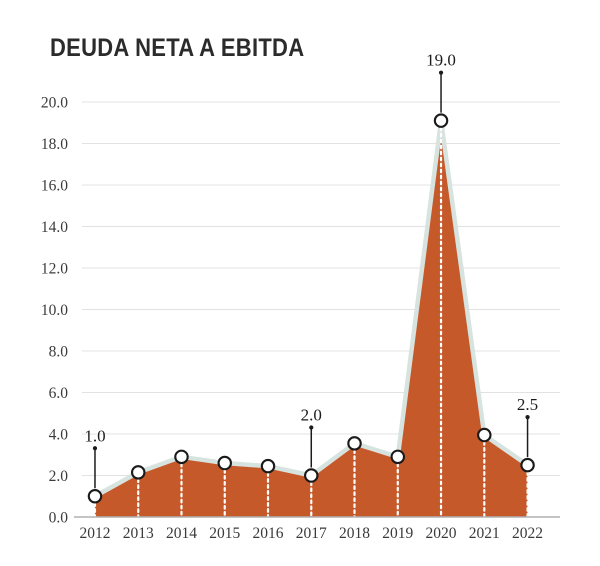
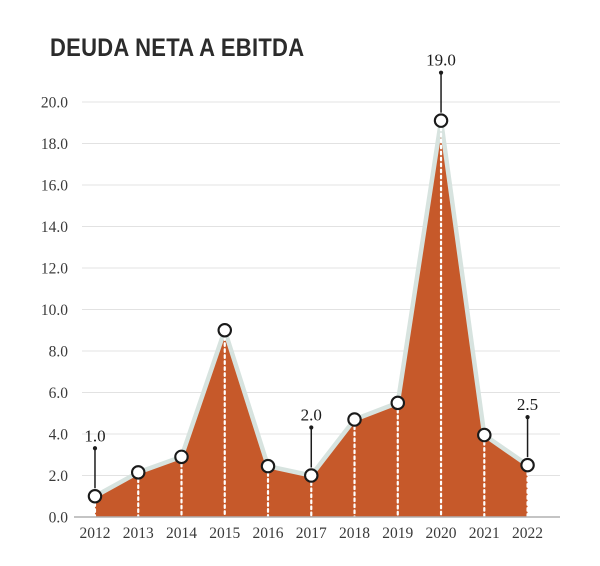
2015: 2.6 -> 9.0
2018: 3.5 -> 4.7
2019: 2.9 -> 5.5
